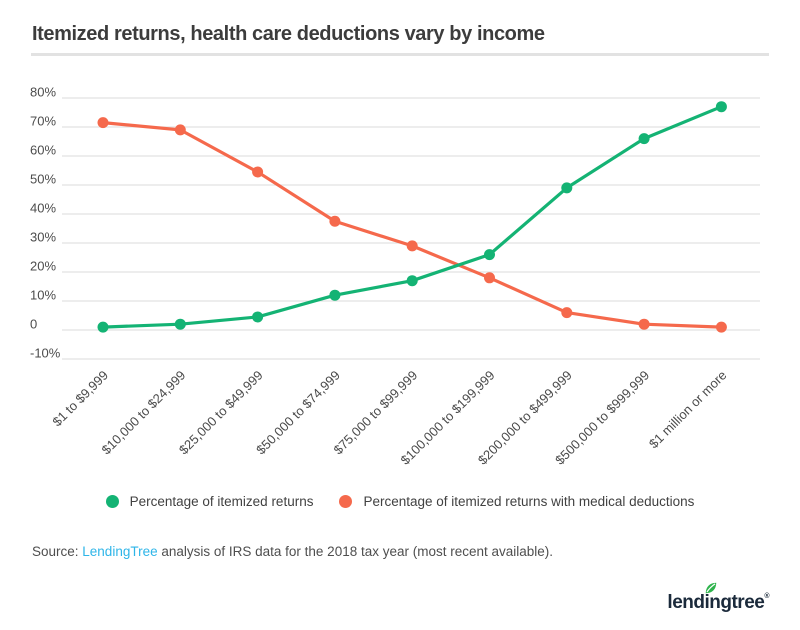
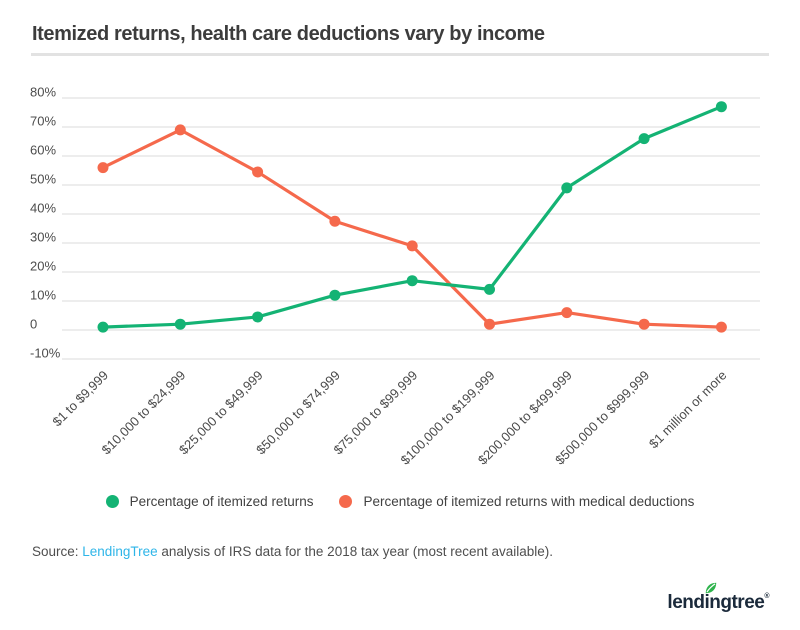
Percentage of itemized returns with medical deductions/$1 to $9,999: 72% -> 56%
Percentage of itemized returns/$100,000 to $199,999: 26% -> 14%
Percentage of itemized returns with medical deductions/$100,000 to $199,999: 18% -> 2%
